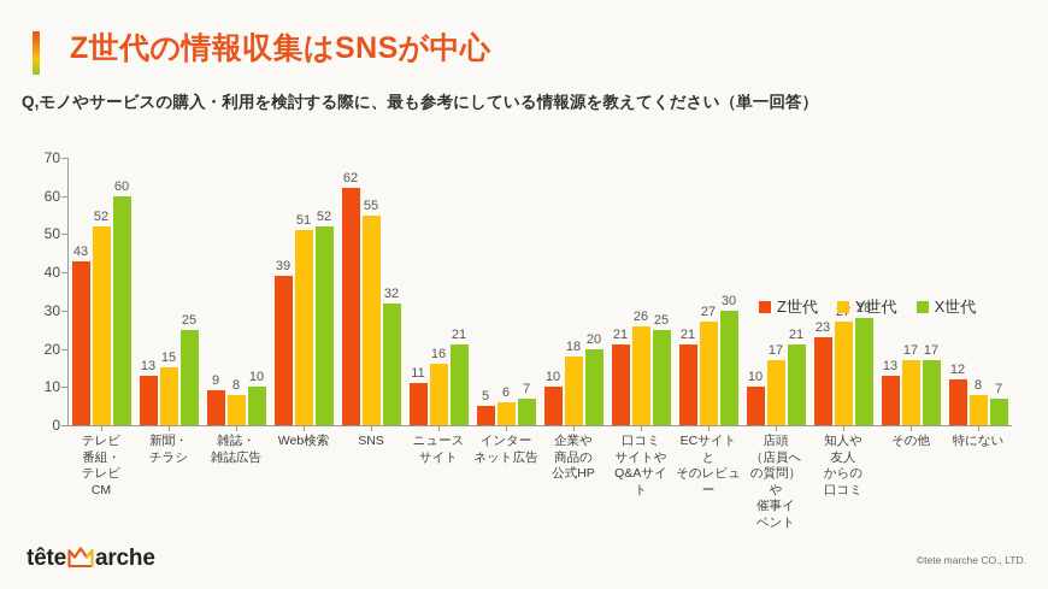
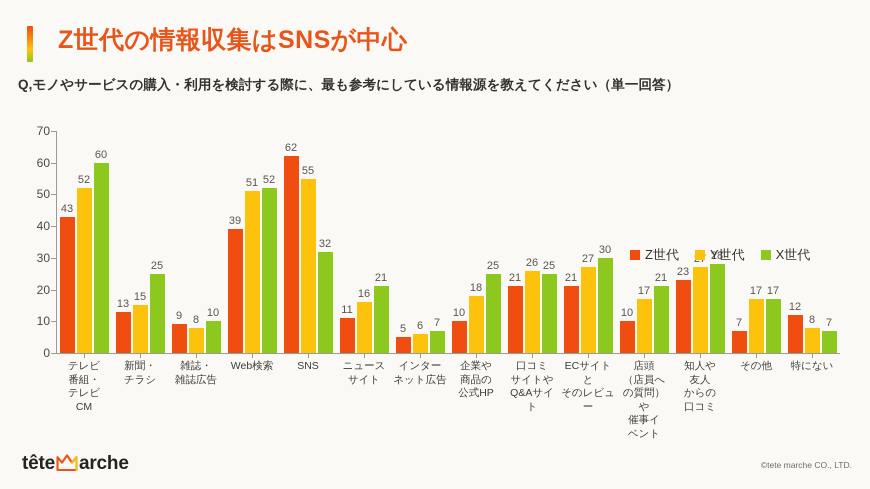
X世代/企業や 商品の 公式HP: 20 -> 25
Z世代/その他: 13 -> 7
